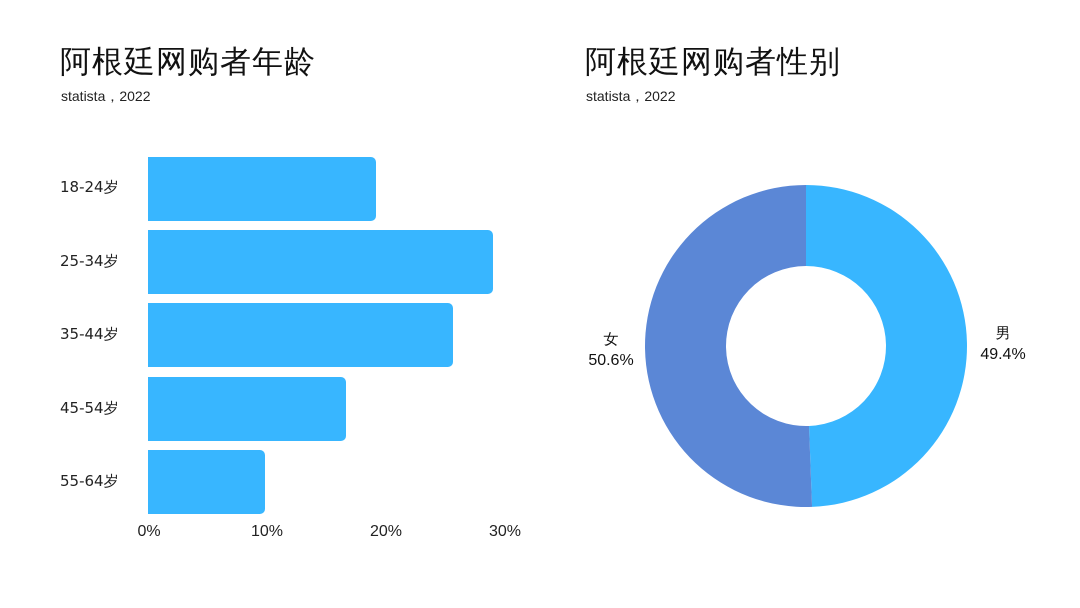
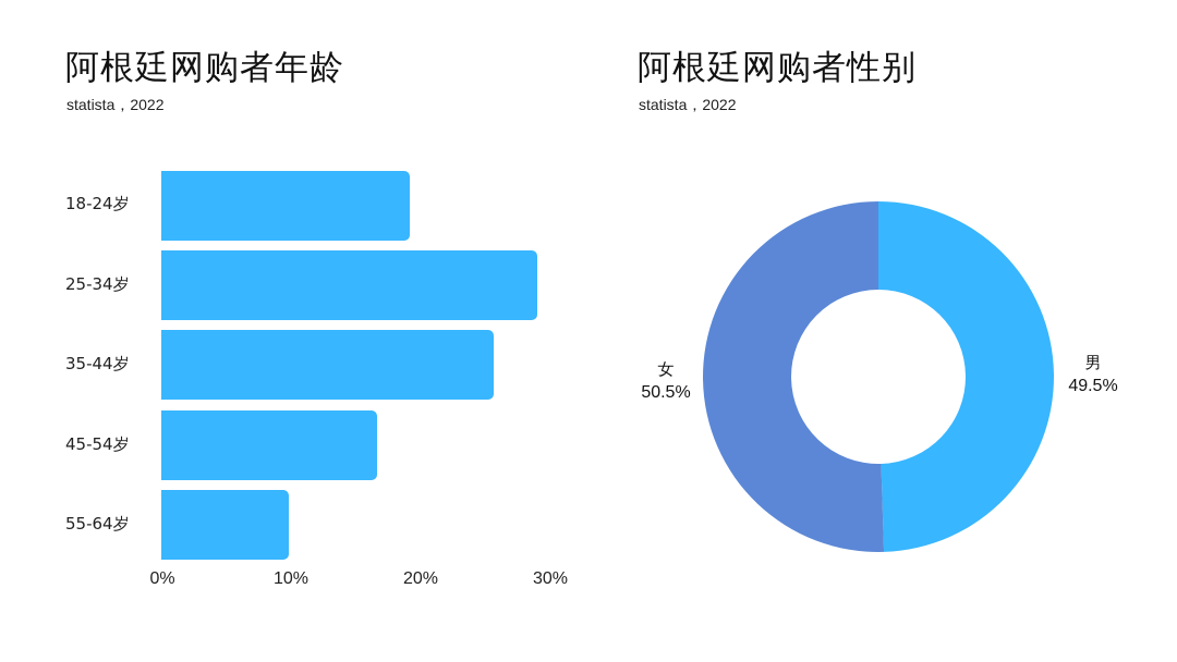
阿根廷网购者性别/男: 49.4% -> 49.5%
阿根廷网购者性别/女: 50.6% -> 50.5%
